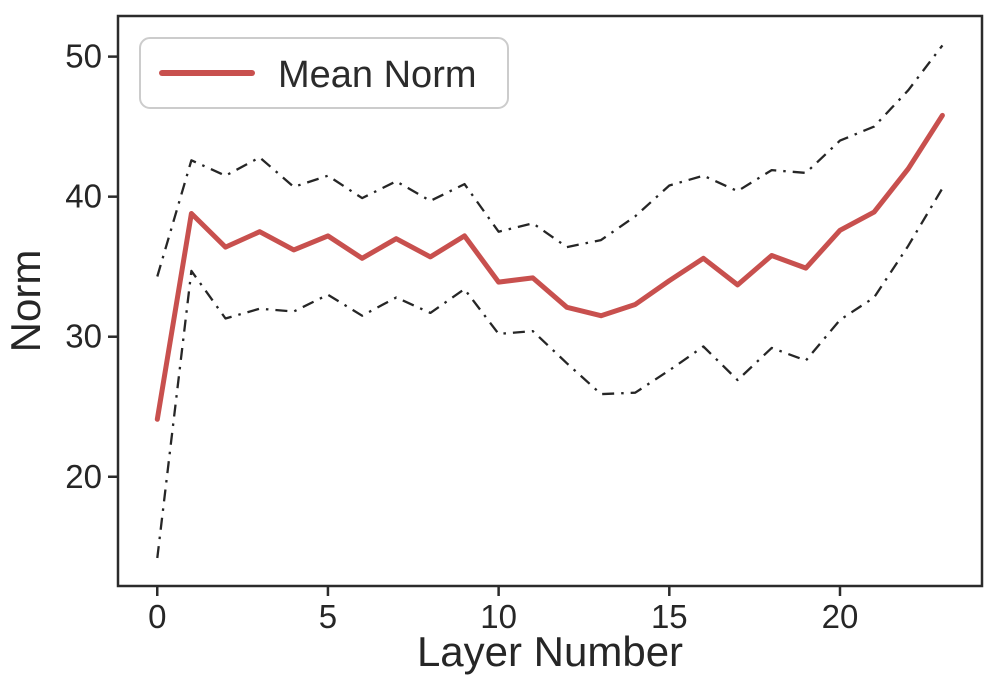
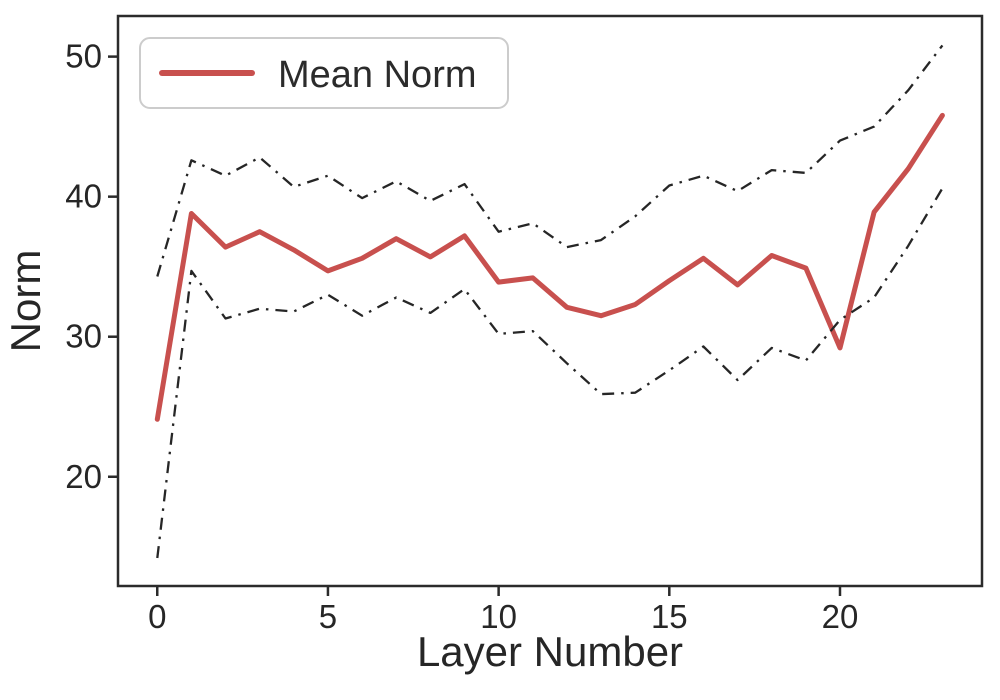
Mean Norm/5: 37.2 -> 34.7
Mean Norm/20: 37.6 -> 29.2
